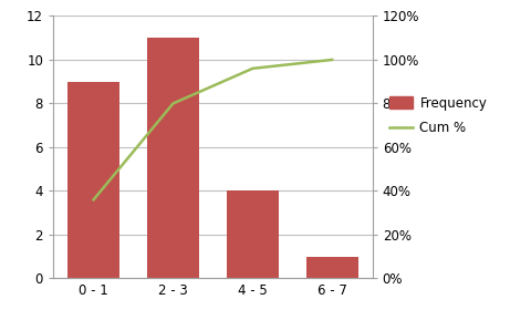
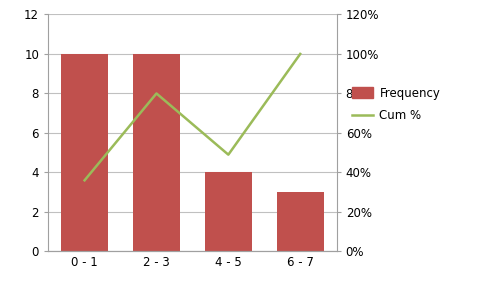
Frequency/0 - 1: 9 -> 10
Frequency/2 - 3: 11 -> 10
Cum %/4 - 5: 96% -> 49%
Frequency/6 - 7: 1 -> 3
